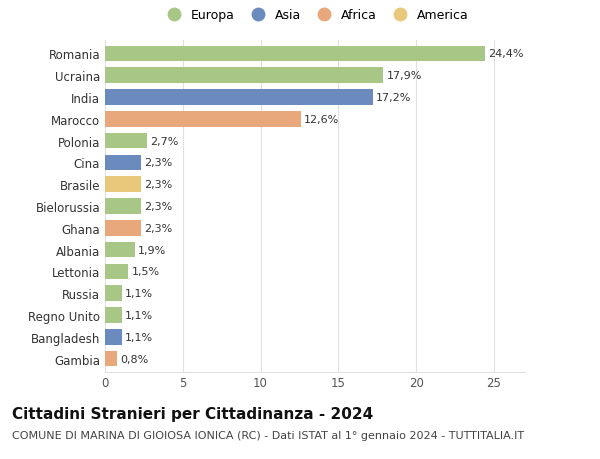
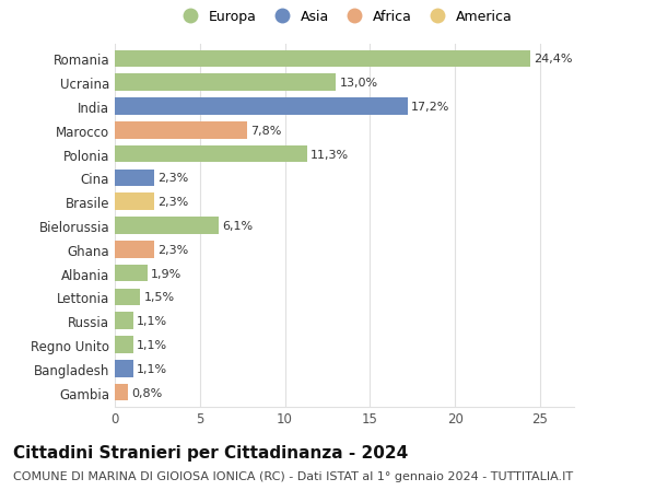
Ucraina: 17,9% -> 13,0%
Marocco: 12,6% -> 7,8%
Polonia: 2,7% -> 11,3%
Bielorussia: 2,3% -> 6,1%
